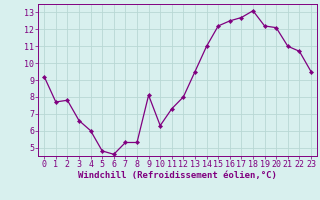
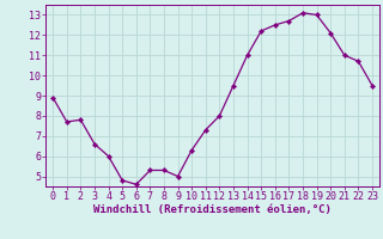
0: 9.2 -> 8.9
9: 8.1 -> 5.0
19: 12.2 -> 13.0
